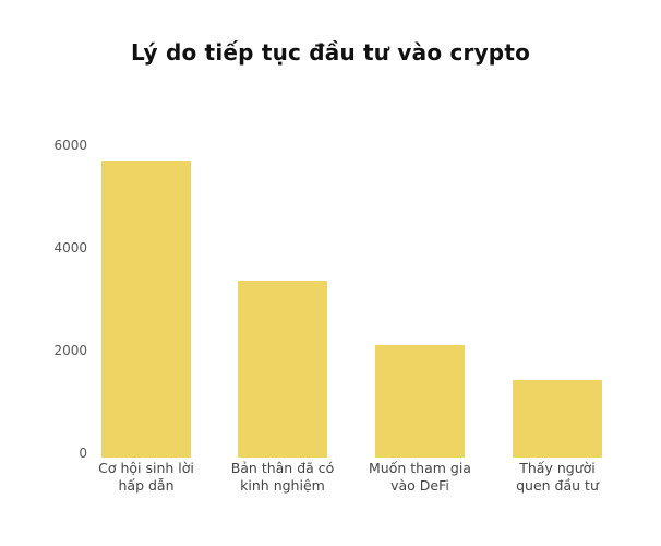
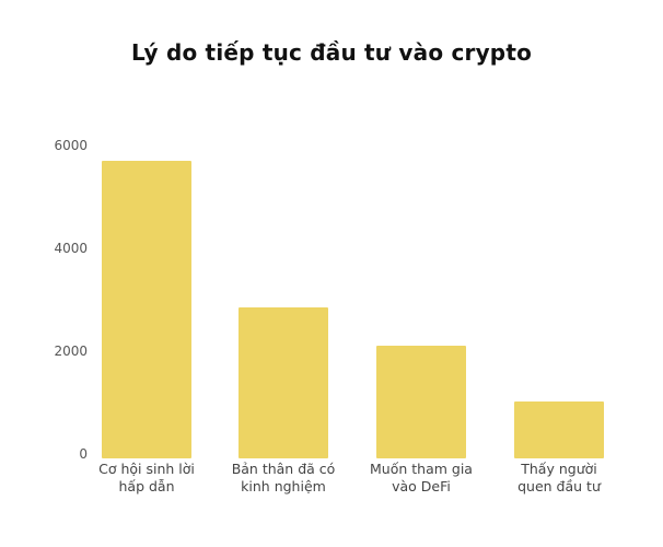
Bản thân đã có kinh nghiệm: 3400 -> 2900
Thấy người quen đầu tư: 1500 -> 1100
